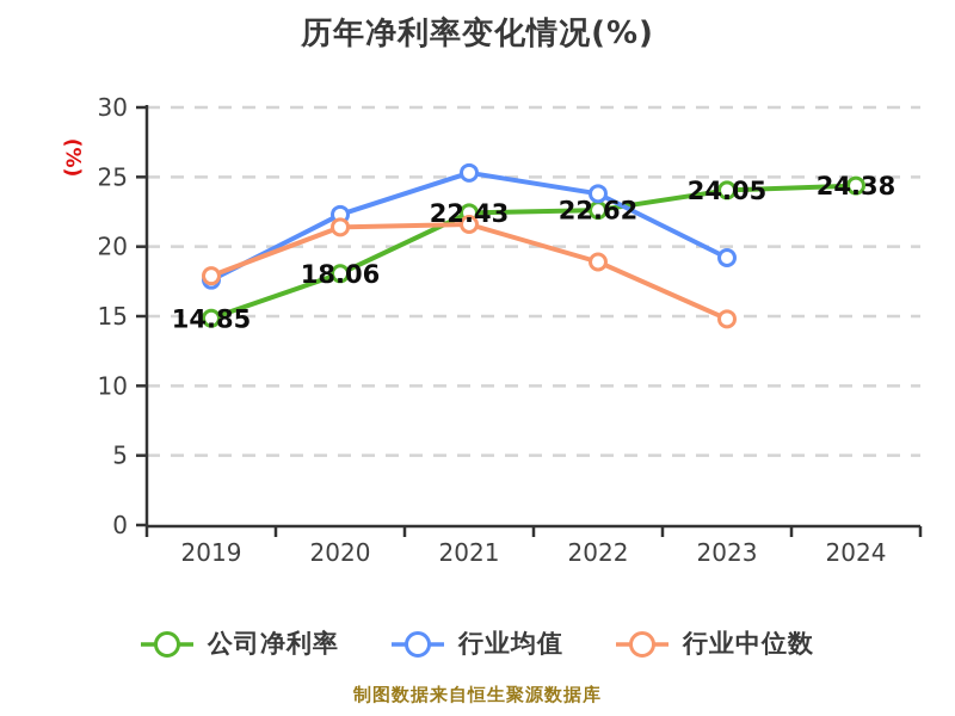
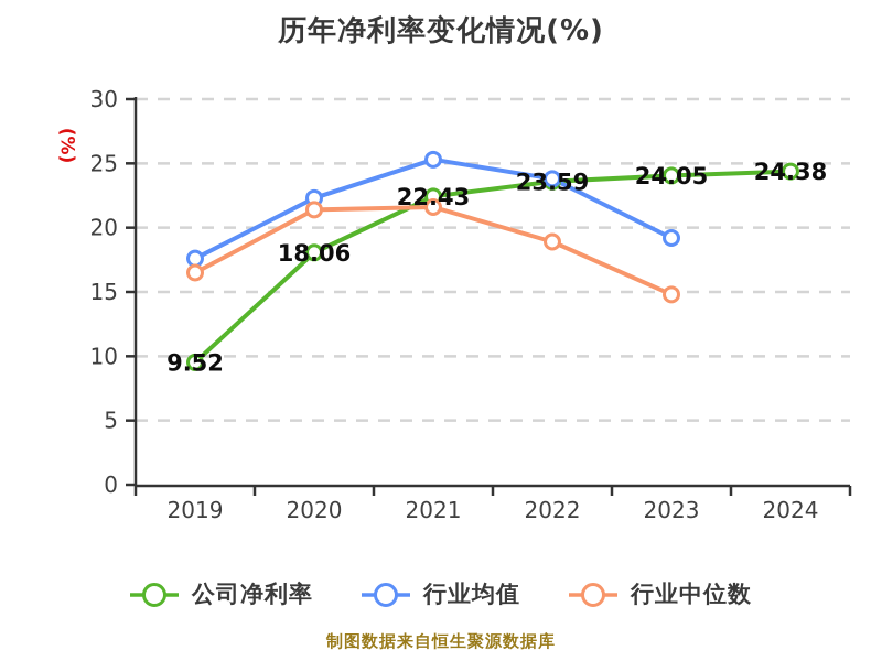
公司净利率/2019: 14.85 -> 9.52
行业中位数/2019: 17.9 -> 16.5
公司净利率/2022: 22.62 -> 23.59
